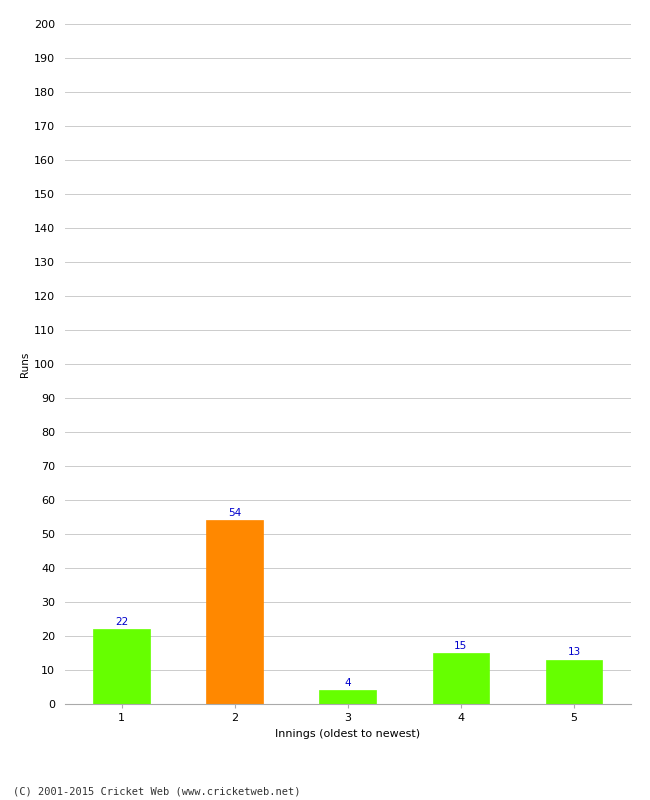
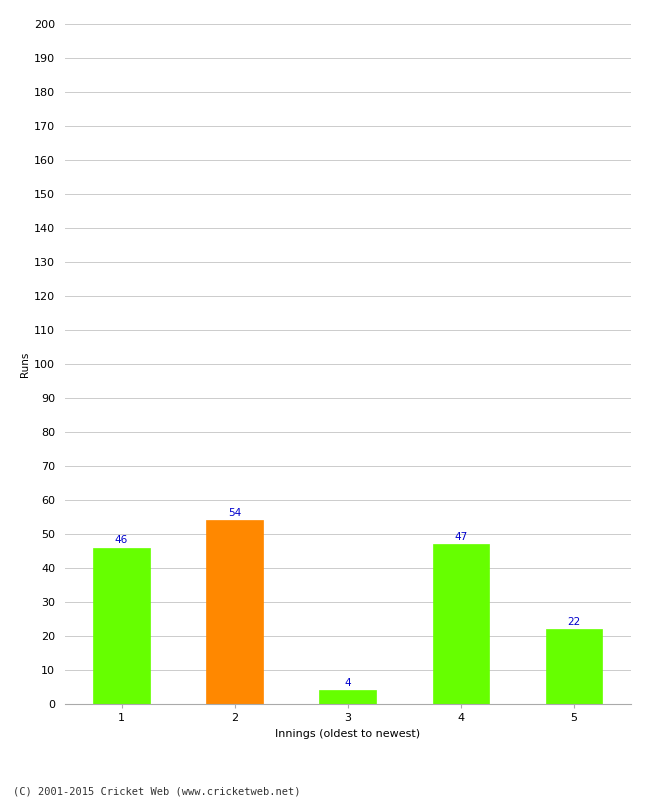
1: 22 -> 46
4: 15 -> 47
5: 13 -> 22
